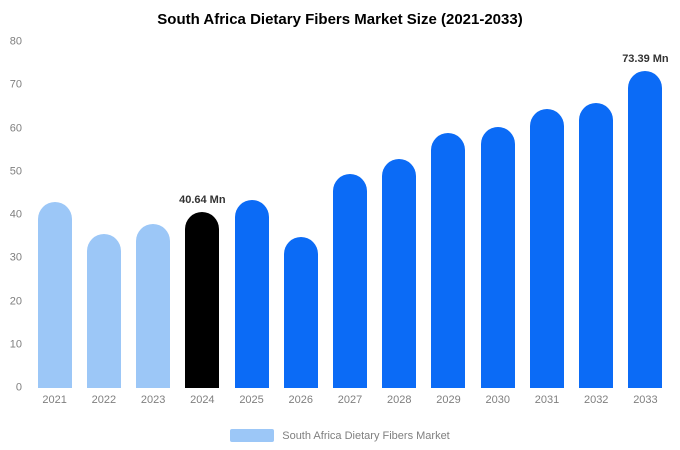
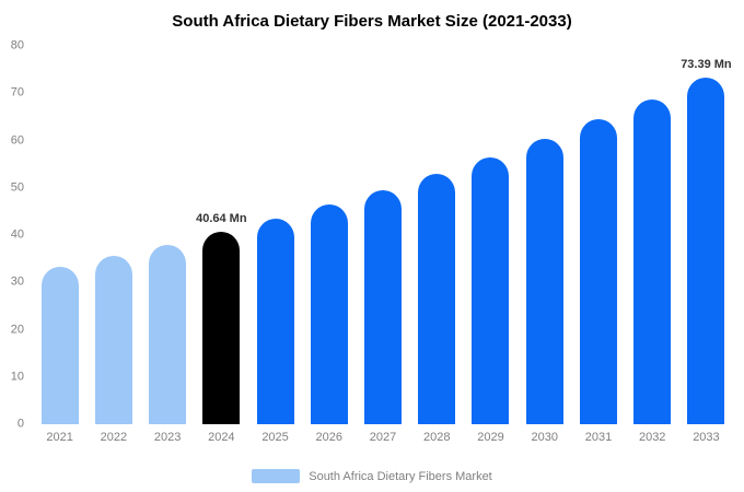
2021: 43 -> 33
2026: 35 -> 46
2029: 59 -> 56
2032: 66 -> 69
